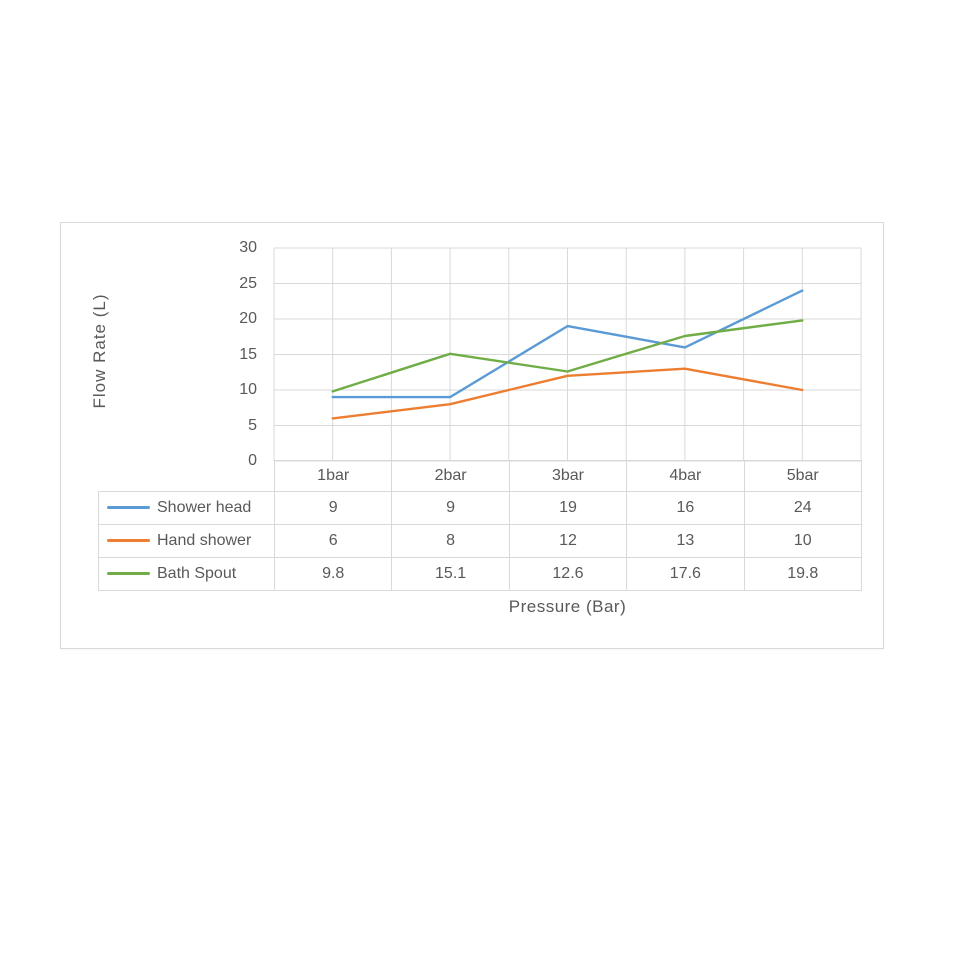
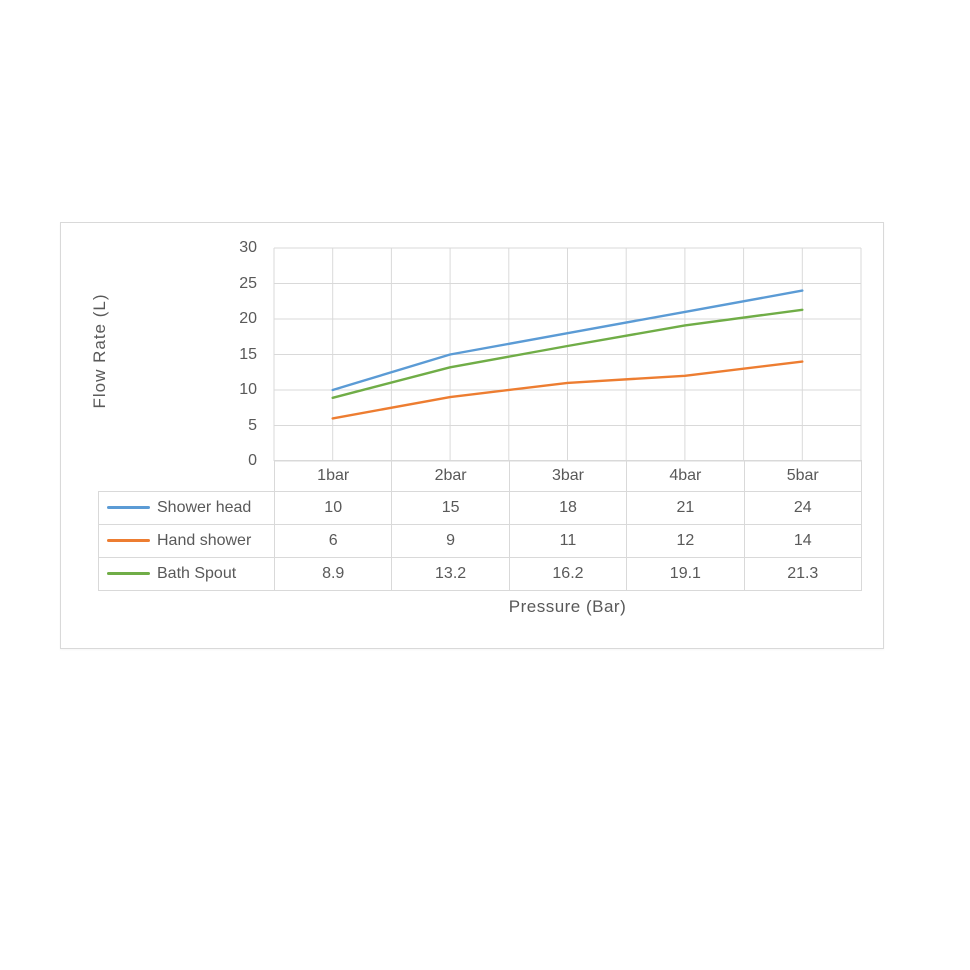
Shower head/1bar: 9 -> 10
Bath Spout/1bar: 9.8 -> 8.9
Shower head/2bar: 9 -> 15
Hand shower/2bar: 8 -> 9
Bath Spout/2bar: 15.1 -> 13.2
Shower head/3bar: 19 -> 18
Hand shower/3bar: 12 -> 11
Bath Spout/3bar: 12.6 -> 16.2
Shower head/4bar: 16 -> 21
Hand shower/4bar: 13 -> 12
Bath Spout/4bar: 17.6 -> 19.1
Hand shower/5bar: 10 -> 14
Bath Spout/5bar: 19.8 -> 21.3
